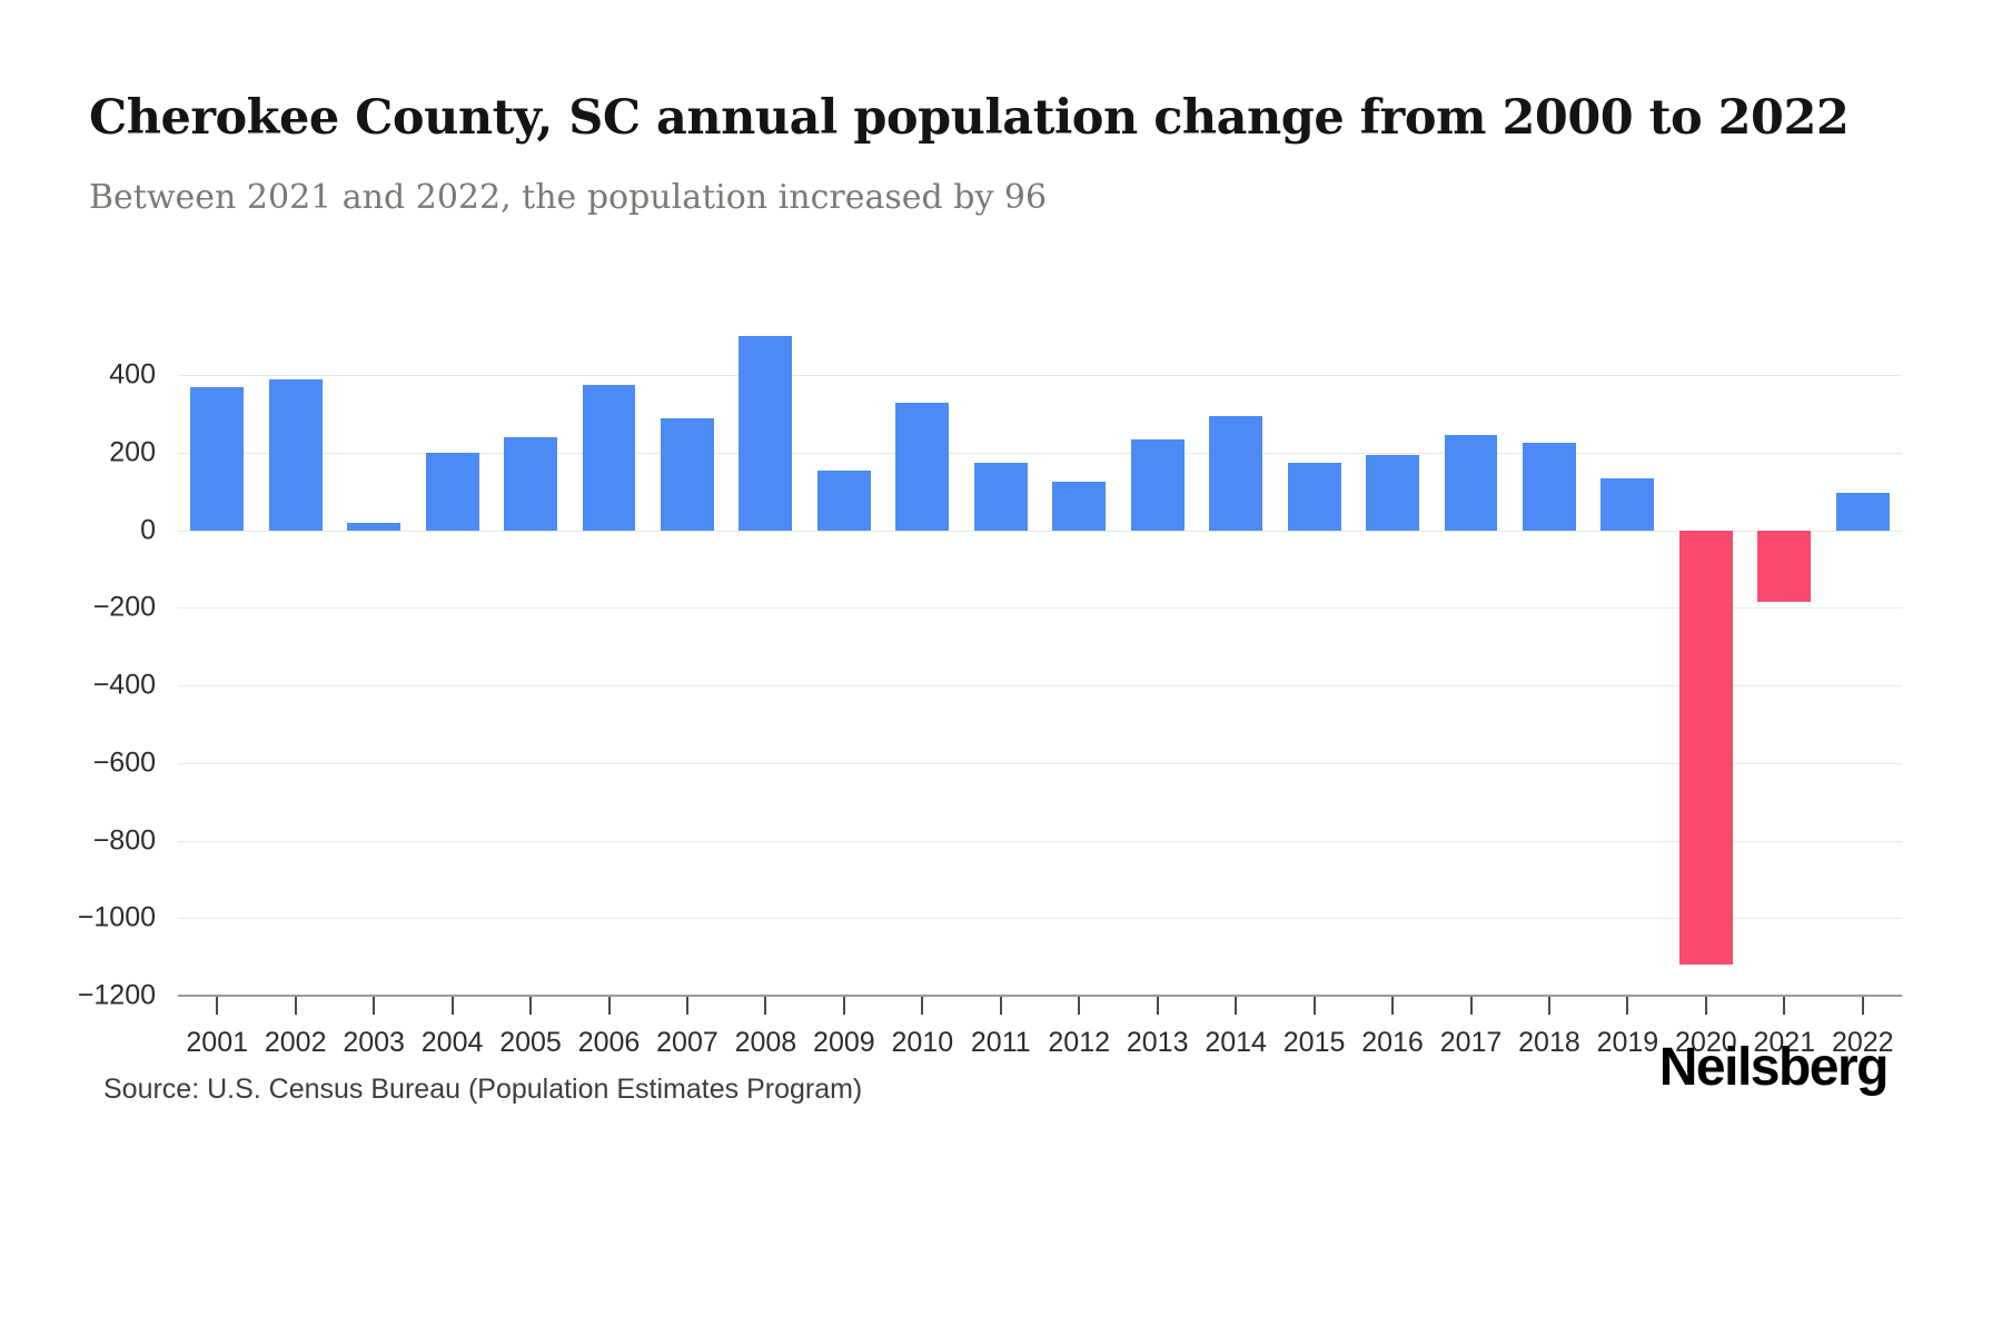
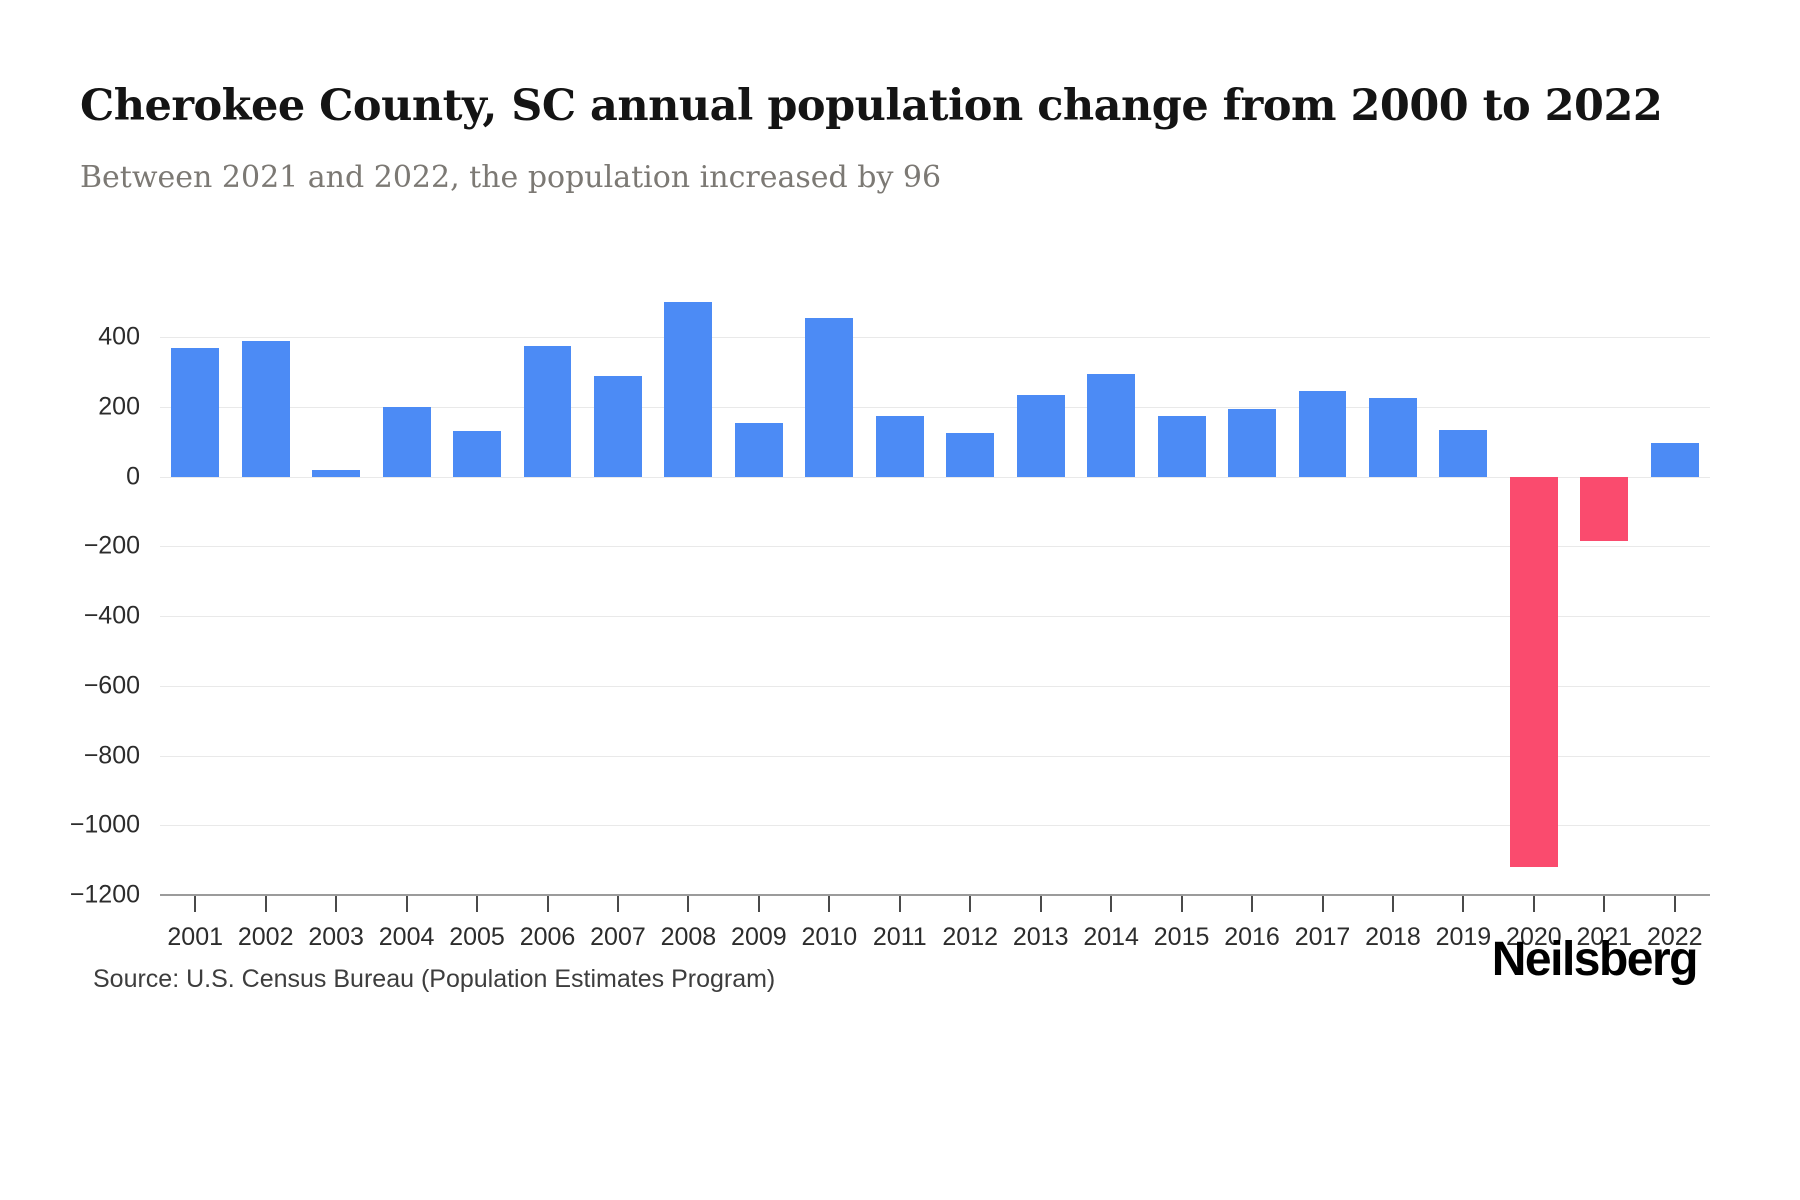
2005: 240 -> 130
2010: 330 -> 460
